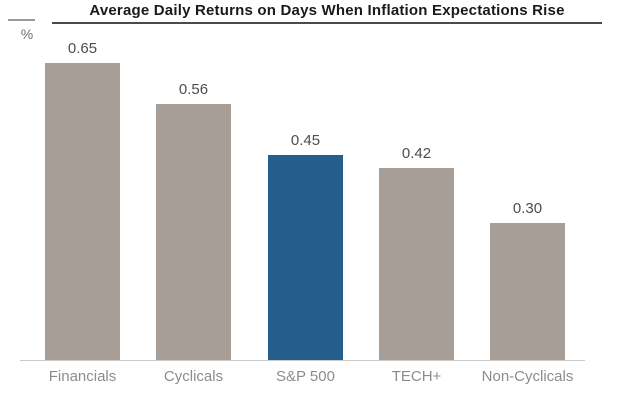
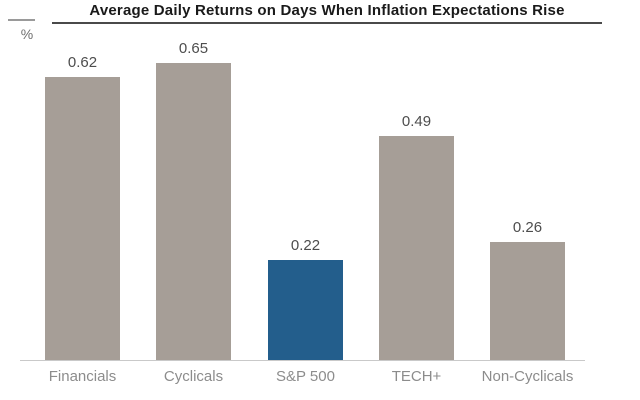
Financials: 0.65 -> 0.62
Cyclicals: 0.56 -> 0.65
S&P 500: 0.45 -> 0.22
TECH+: 0.42 -> 0.49
Non-Cyclicals: 0.30 -> 0.26
